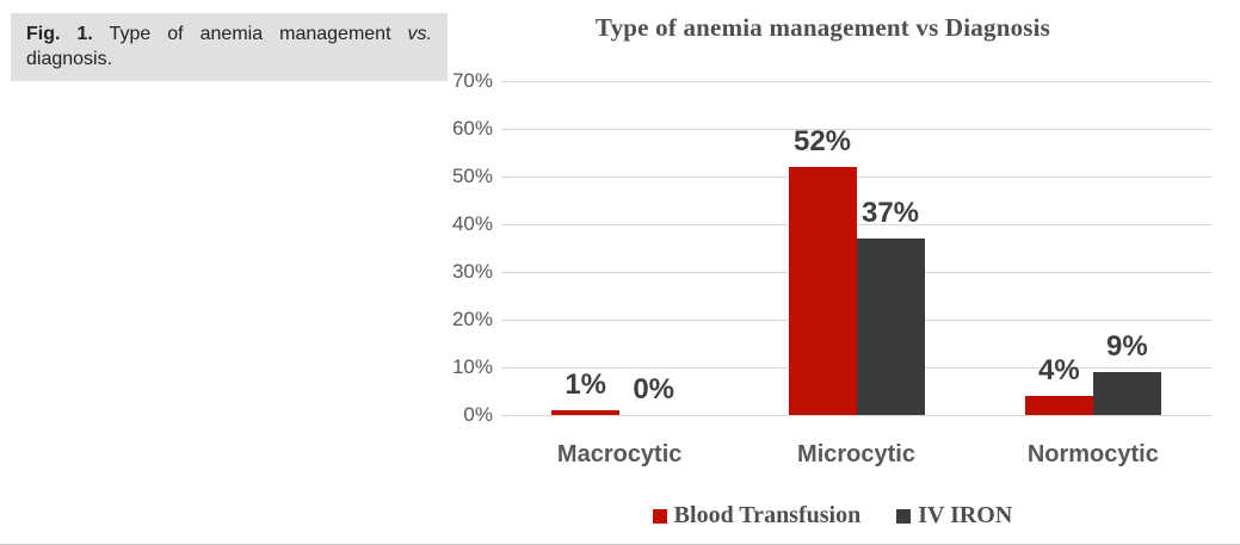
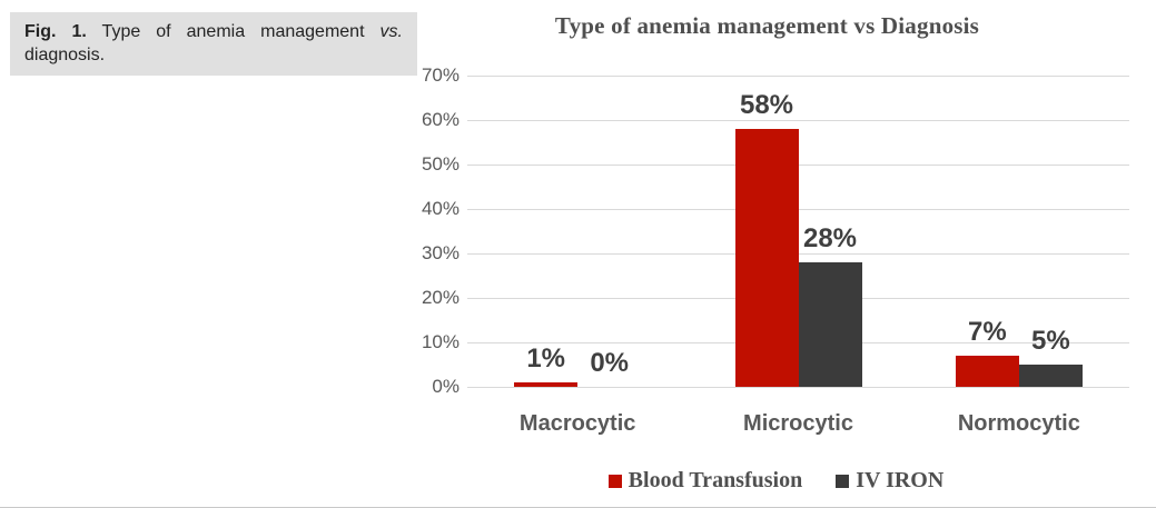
Blood Transfusion/Microcytic: 52% -> 58%
IV IRON/Microcytic: 37% -> 28%
Blood Transfusion/Normocytic: 4% -> 7%
IV IRON/Normocytic: 9% -> 5%
